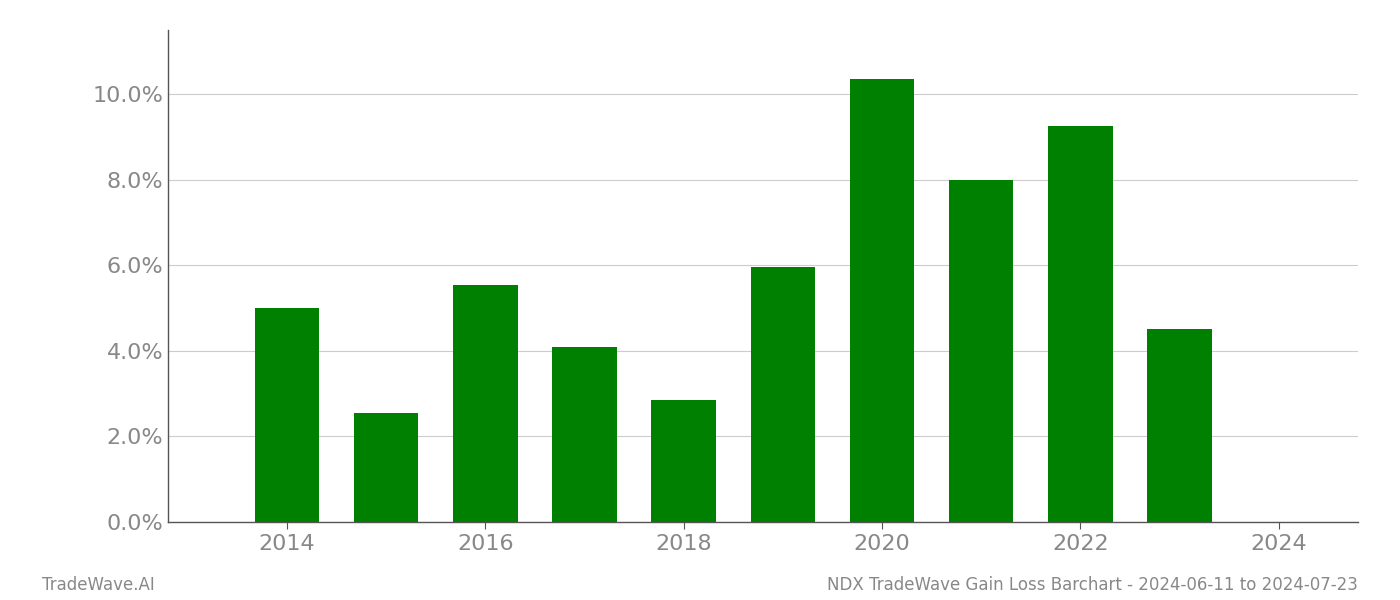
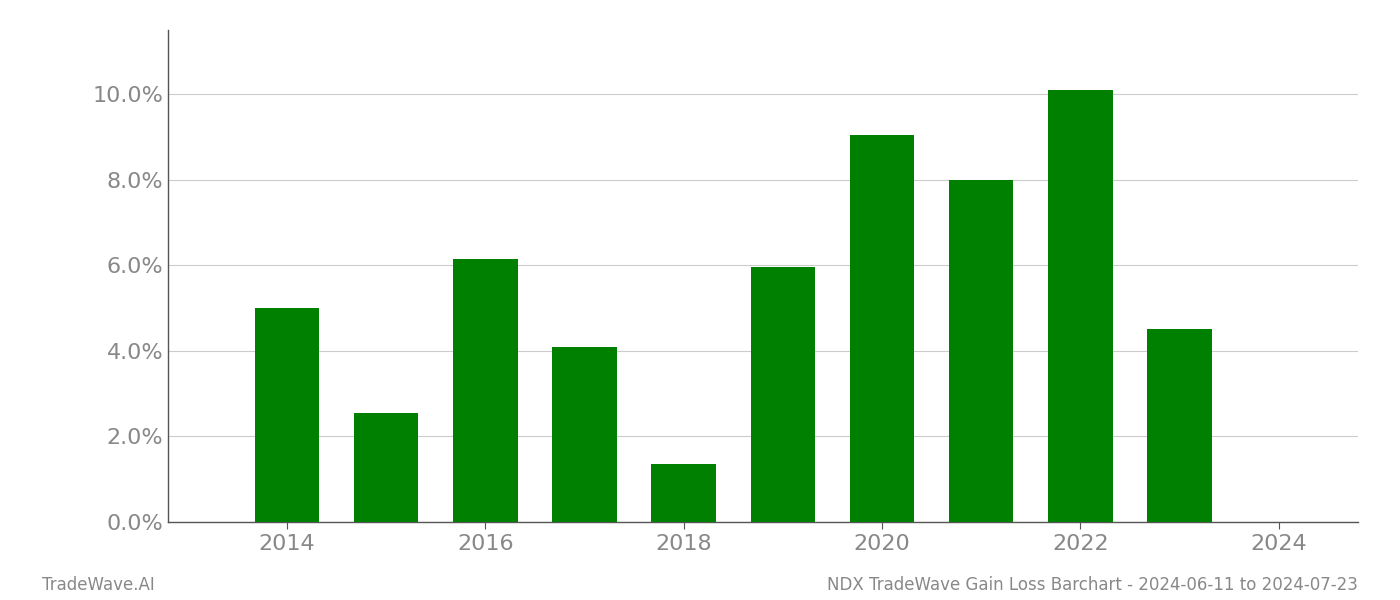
2016: 5.55% -> 6.15%
2018: 2.85% -> 1.35%
2020: 10.35% -> 9.05%
2022: 9.25% -> 10.10%
